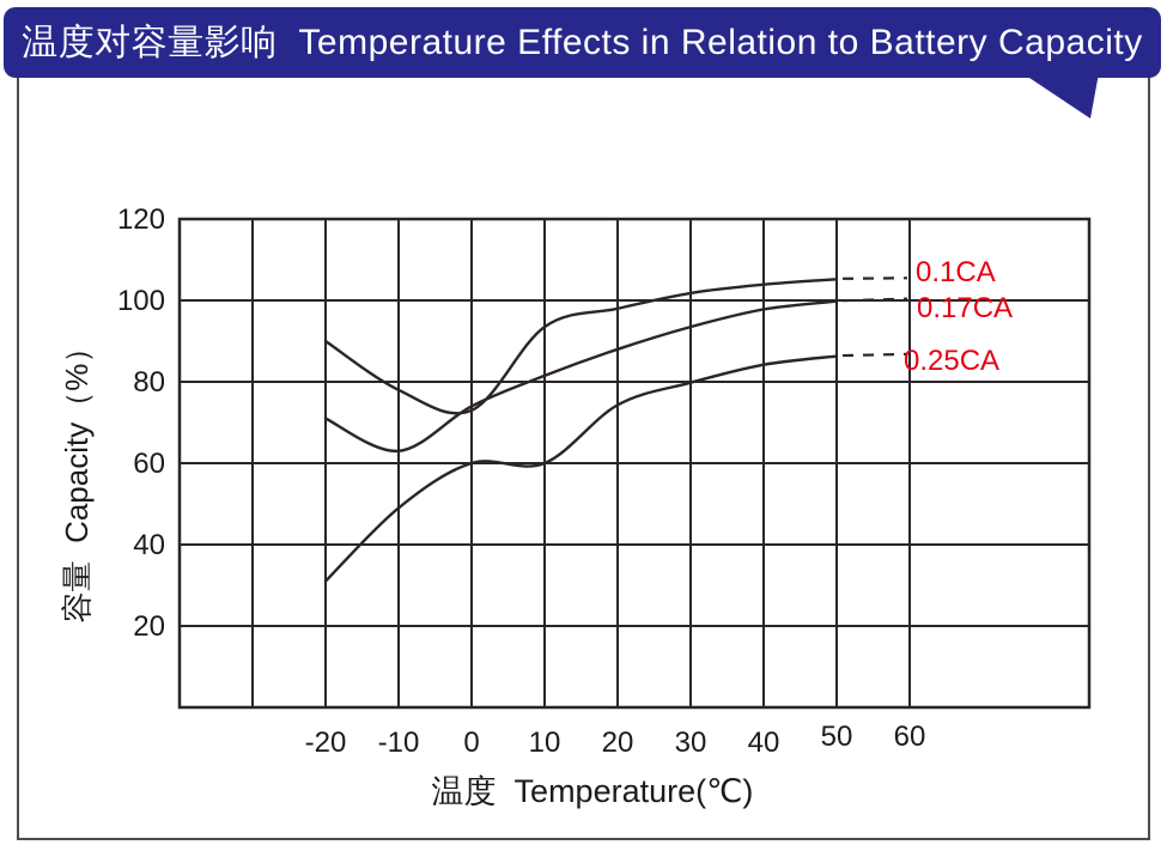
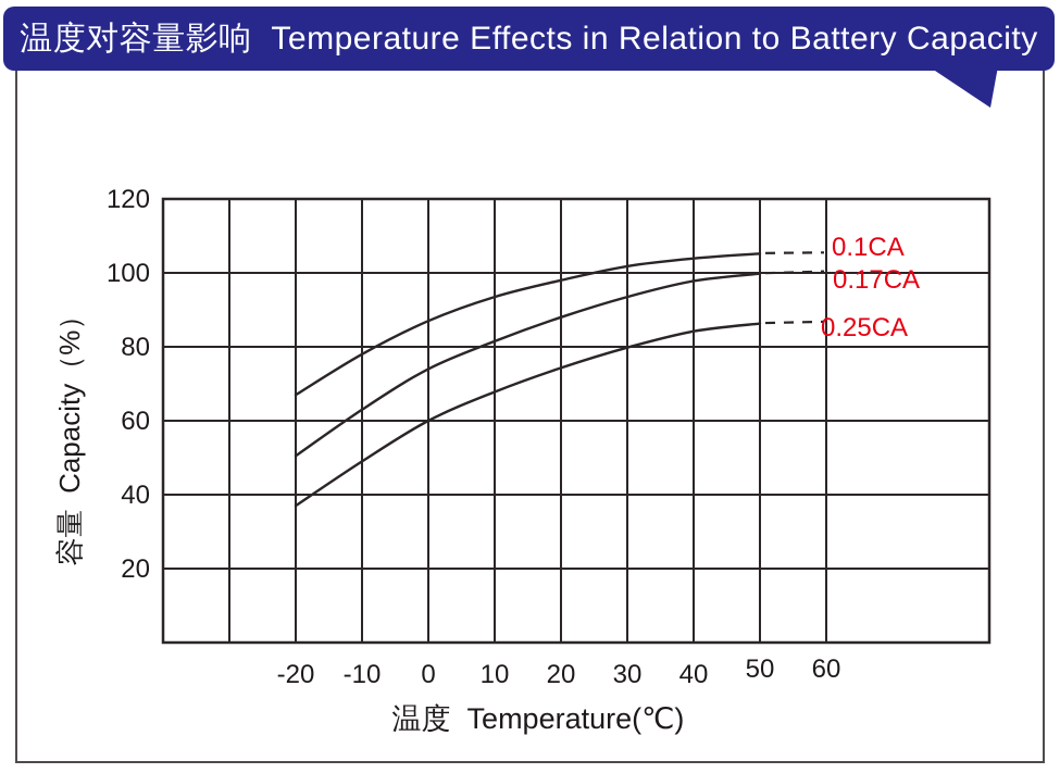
0.1CA/-20: 90 -> 67
0.17CA/-20: 71 -> 50
0.25CA/-20: 31 -> 37
0.1CA/0: 73 -> 87
0.25CA/10: 60 -> 68
